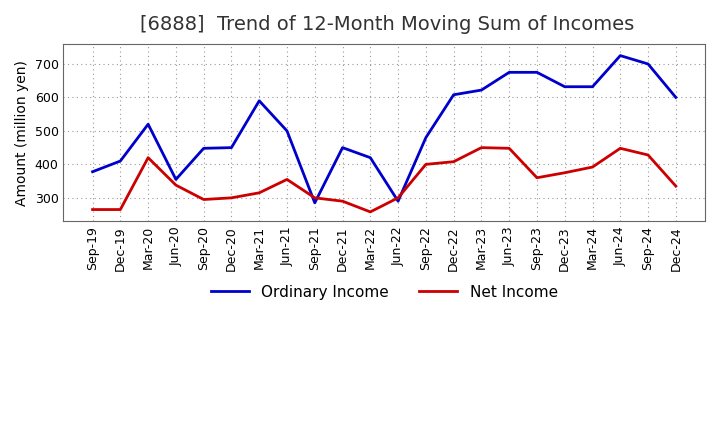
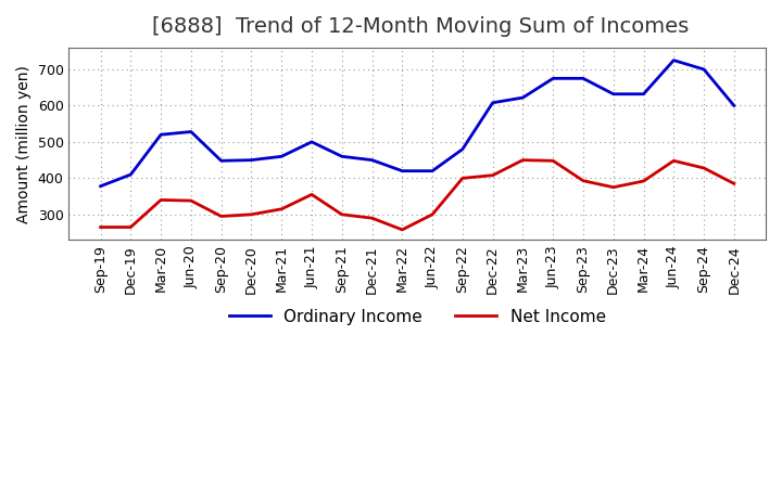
Net Income/Mar-20: 420 -> 340
Ordinary Income/Jun-20: 355 -> 528
Ordinary Income/Mar-21: 590 -> 460
Ordinary Income/Sep-21: 285 -> 460
Ordinary Income/Jun-22: 290 -> 420
Net Income/Sep-23: 360 -> 393
Net Income/Dec-24: 335 -> 385
